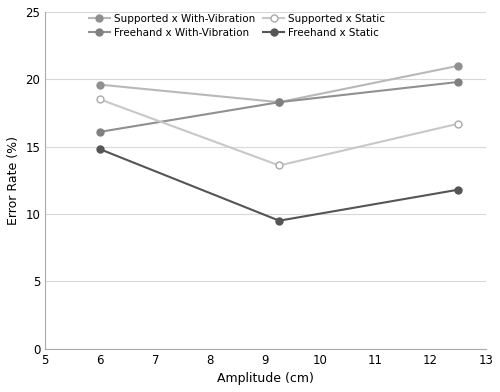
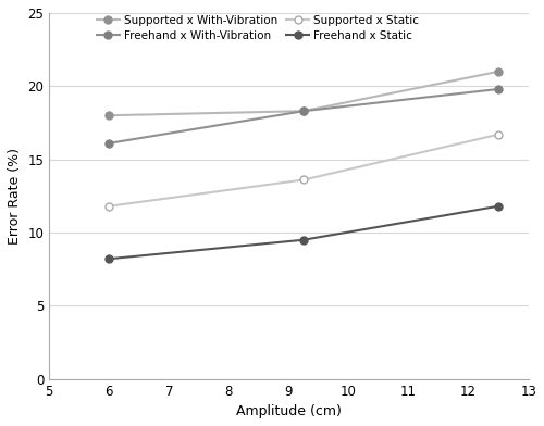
Supported x With-Vibration/6: 19.6 -> 18.0
Supported x Static/6: 18.5 -> 11.8
Freehand x Static/6: 14.8 -> 8.2
